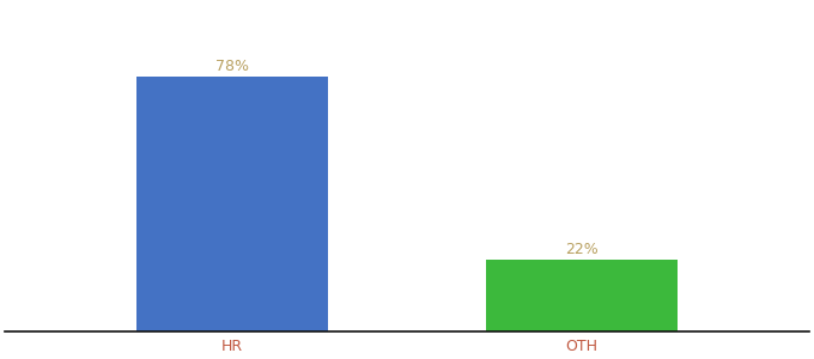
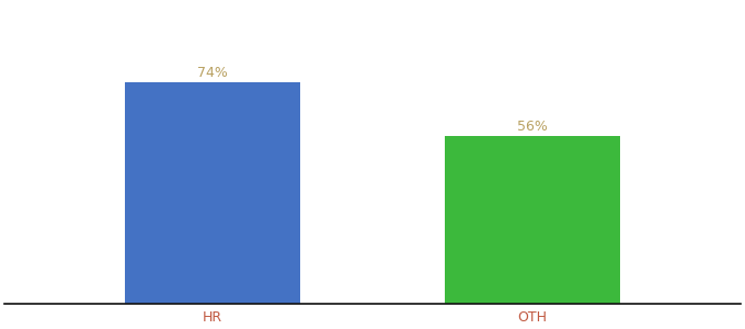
HR: 78% -> 74%
OTH: 22% -> 56%
